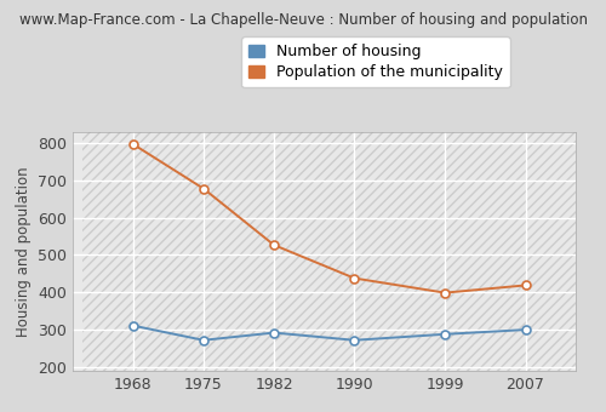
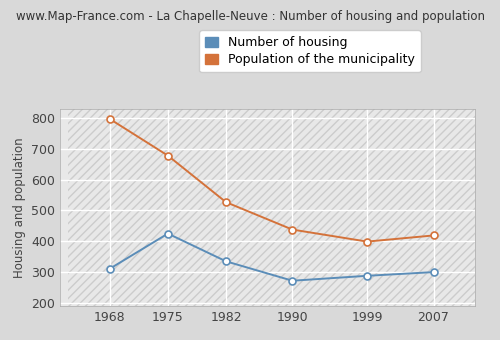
Number of housing/1975: 272 -> 425
Number of housing/1982: 292 -> 335
